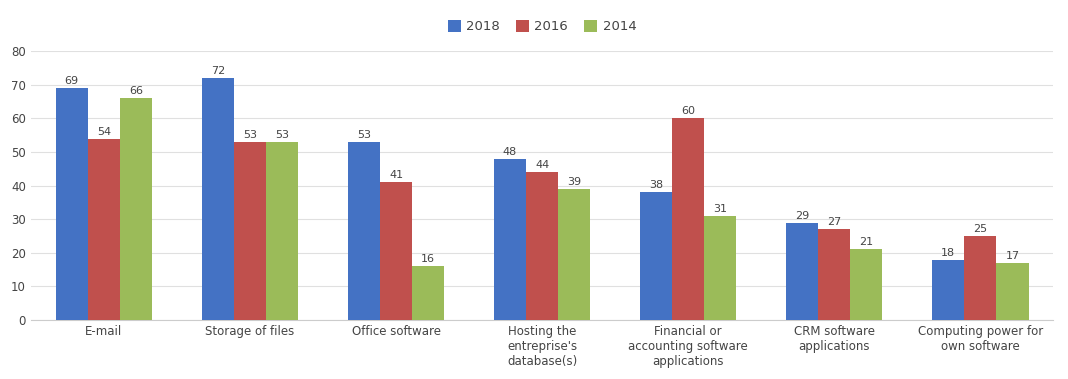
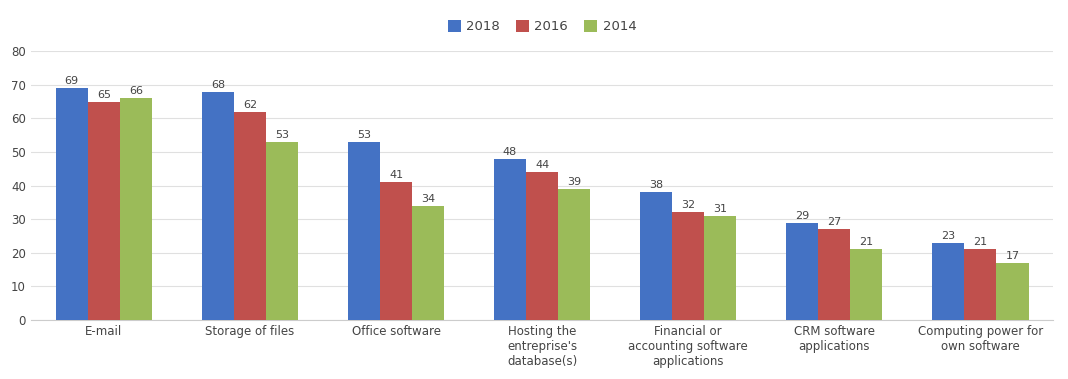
2016/E-mail: 54 -> 65
2018/Storage of files: 72 -> 68
2016/Storage of files: 53 -> 62
2014/Office software: 16 -> 34
2016/Financial or accounting software applications: 60 -> 32
2018/Computing power for own software: 18 -> 23
2016/Computing power for own software: 25 -> 21
